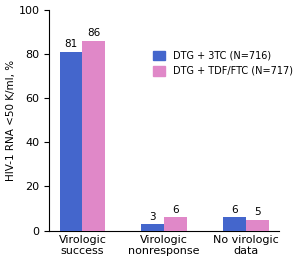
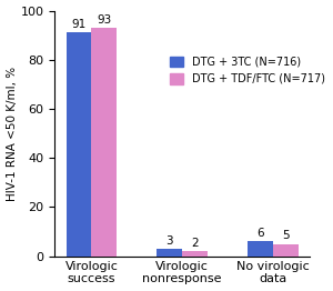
DTG + 3TC (N=716)/Virologic success: 81 -> 91
DTG + TDF/FTC (N=717)/Virologic success: 86 -> 93
DTG + TDF/FTC (N=717)/Virologic nonresponse: 6 -> 2
